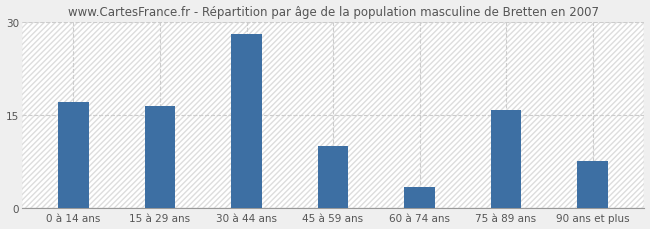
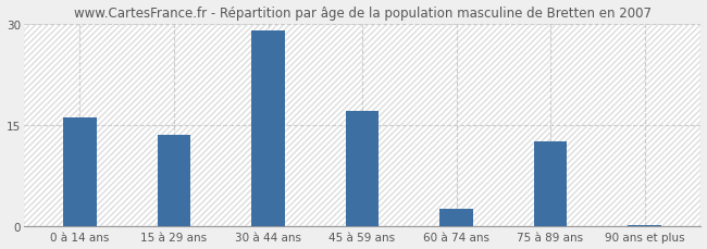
0 à 14 ans: 17.0 -> 16.0
15 à 29 ans: 16.4 -> 13.5
30 à 44 ans: 28.0 -> 29.0
45 à 59 ans: 10.0 -> 17.0
60 à 74 ans: 3.4 -> 2.5
75 à 89 ans: 15.8 -> 12.5
90 ans et plus: 7.6 -> 0.2
